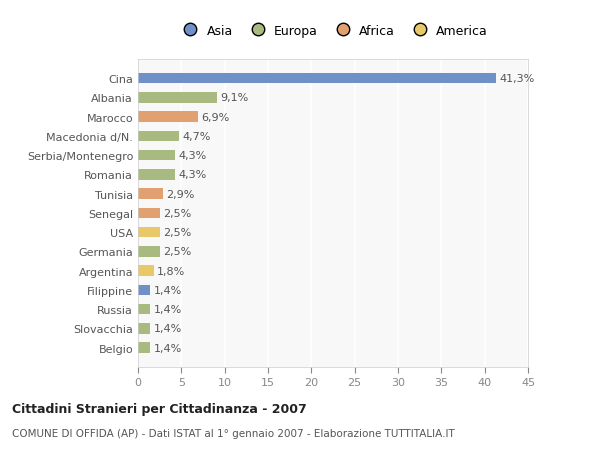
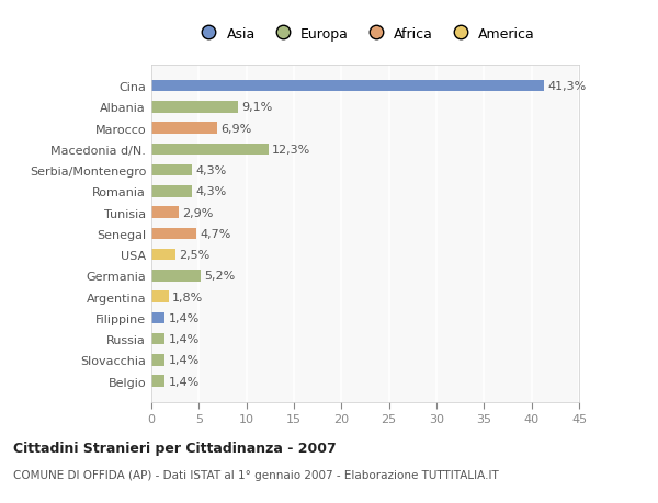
Macedonia d/N.: 4,7% -> 12,3%
Senegal: 2,5% -> 4,7%
Germania: 2,5% -> 5,2%
